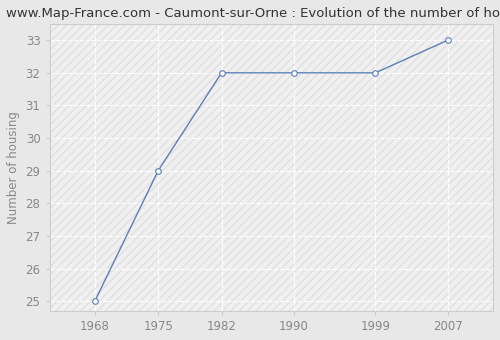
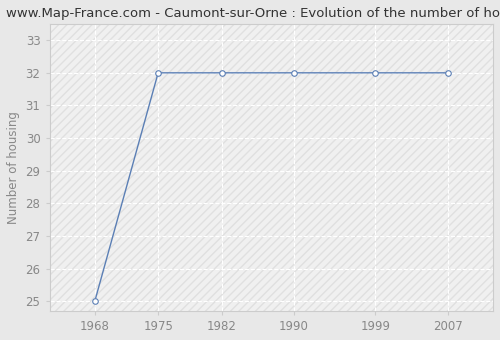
1975: 29 -> 32
2007: 33 -> 32
